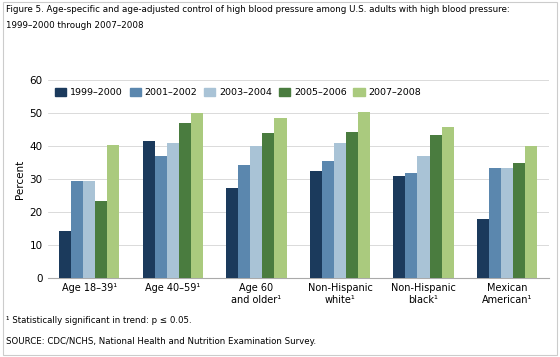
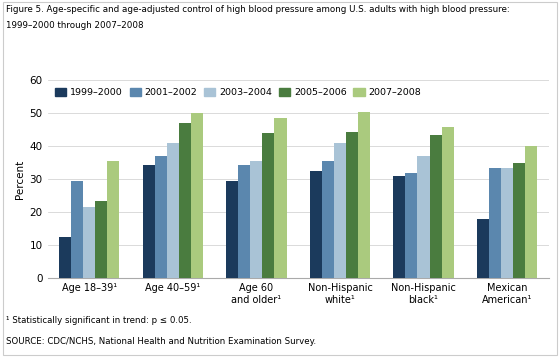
1999–2000/Age 18–39¹: 14.5 -> 12.5
2003–2004/Age 18–39¹: 29.5 -> 21.5
2007–2008/Age 18–39¹: 40.5 -> 35.5
1999–2000/Age 40–59¹: 41.5 -> 34.5
1999–2000/Age 60 and older¹: 27.5 -> 29.5
2003–2004/Age 60 and older¹: 40.0 -> 35.5
